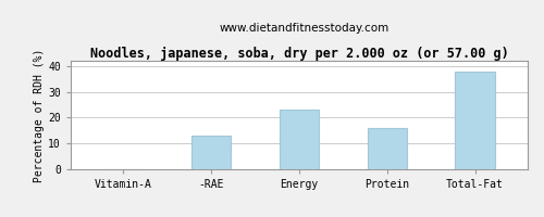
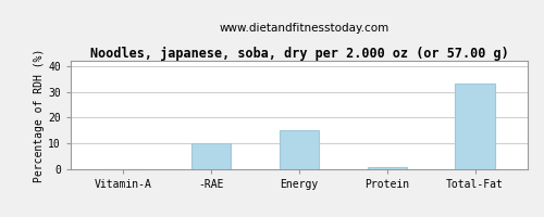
-RAE: 13 -> 10
Energy: 23 -> 15
Protein: 16 -> 1
Total-Fat: 38 -> 33
